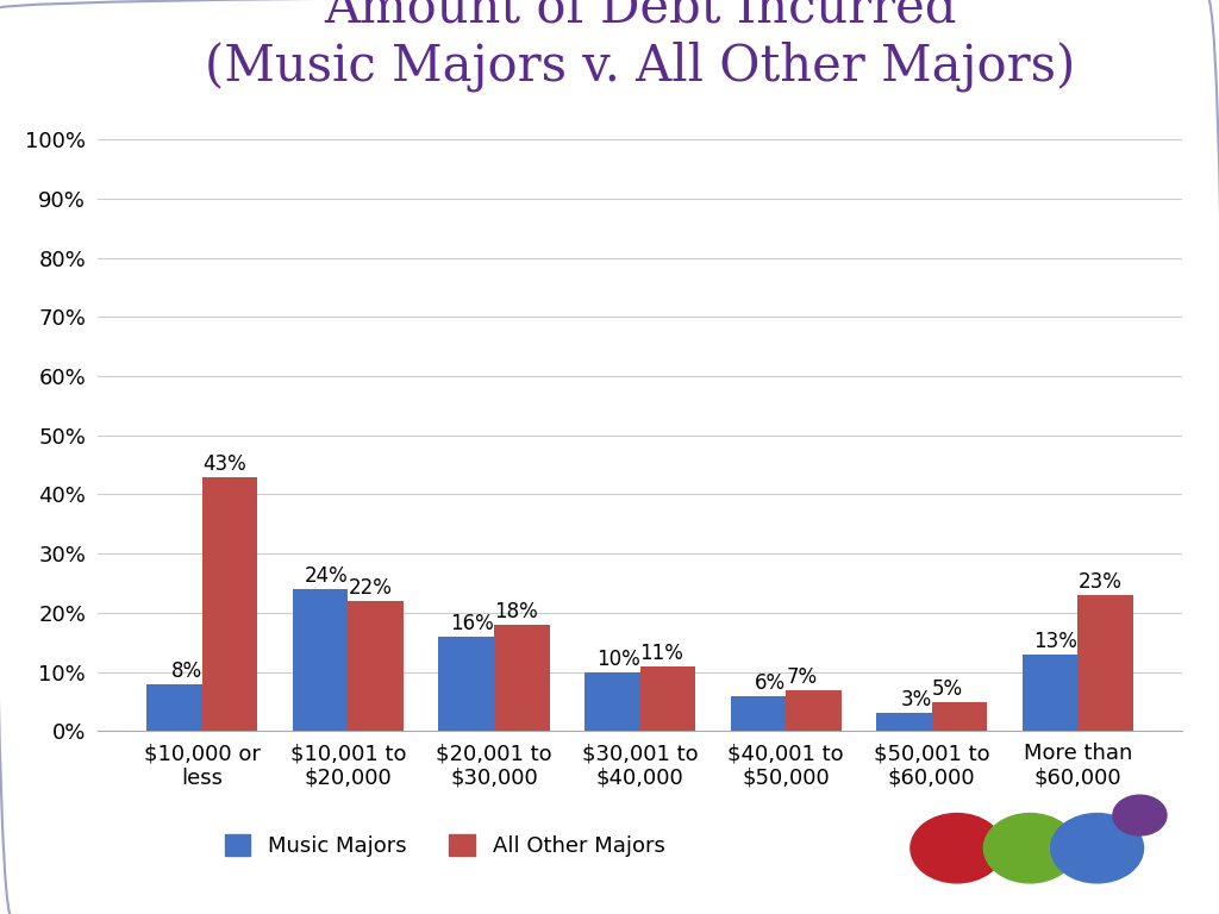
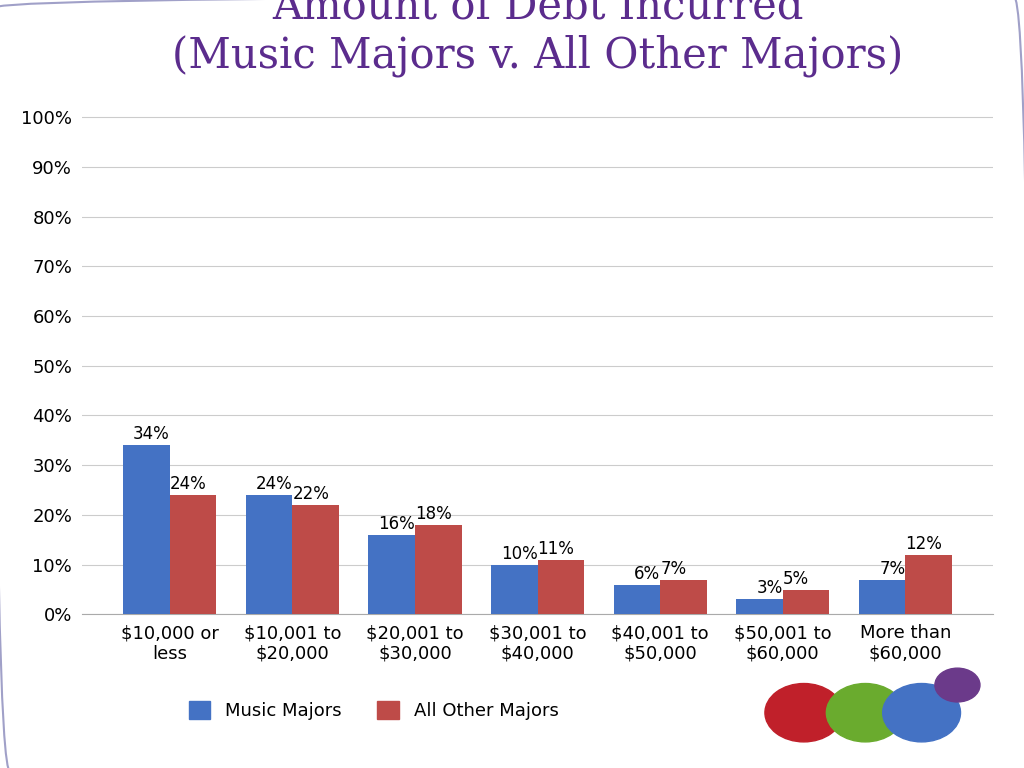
Music Majors/$10,000 or less: 8% -> 34%
All Other Majors/$10,000 or less: 43% -> 24%
Music Majors/More than $60,000: 13% -> 7%
All Other Majors/More than $60,000: 23% -> 12%
